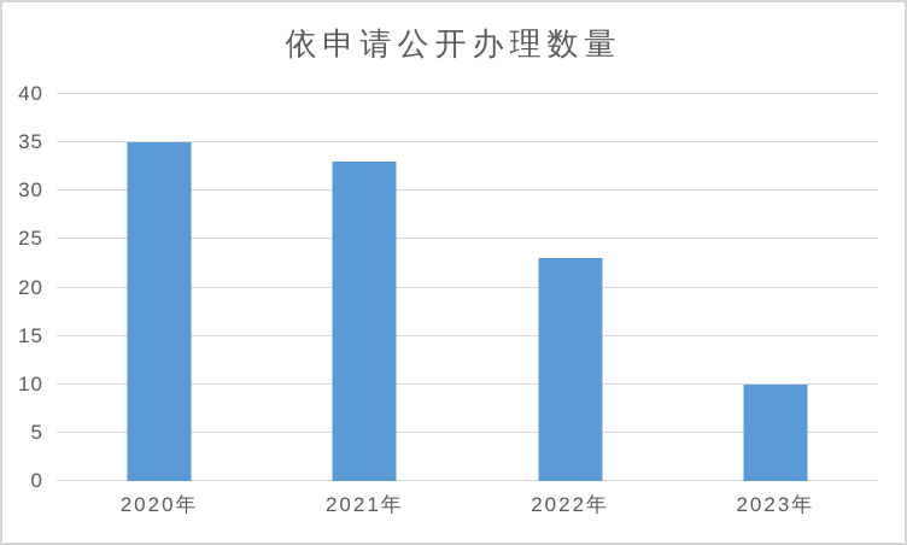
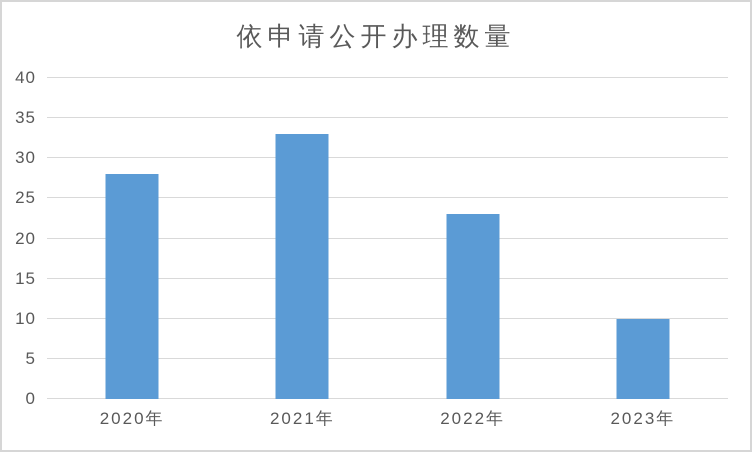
2020年: 35 -> 28
